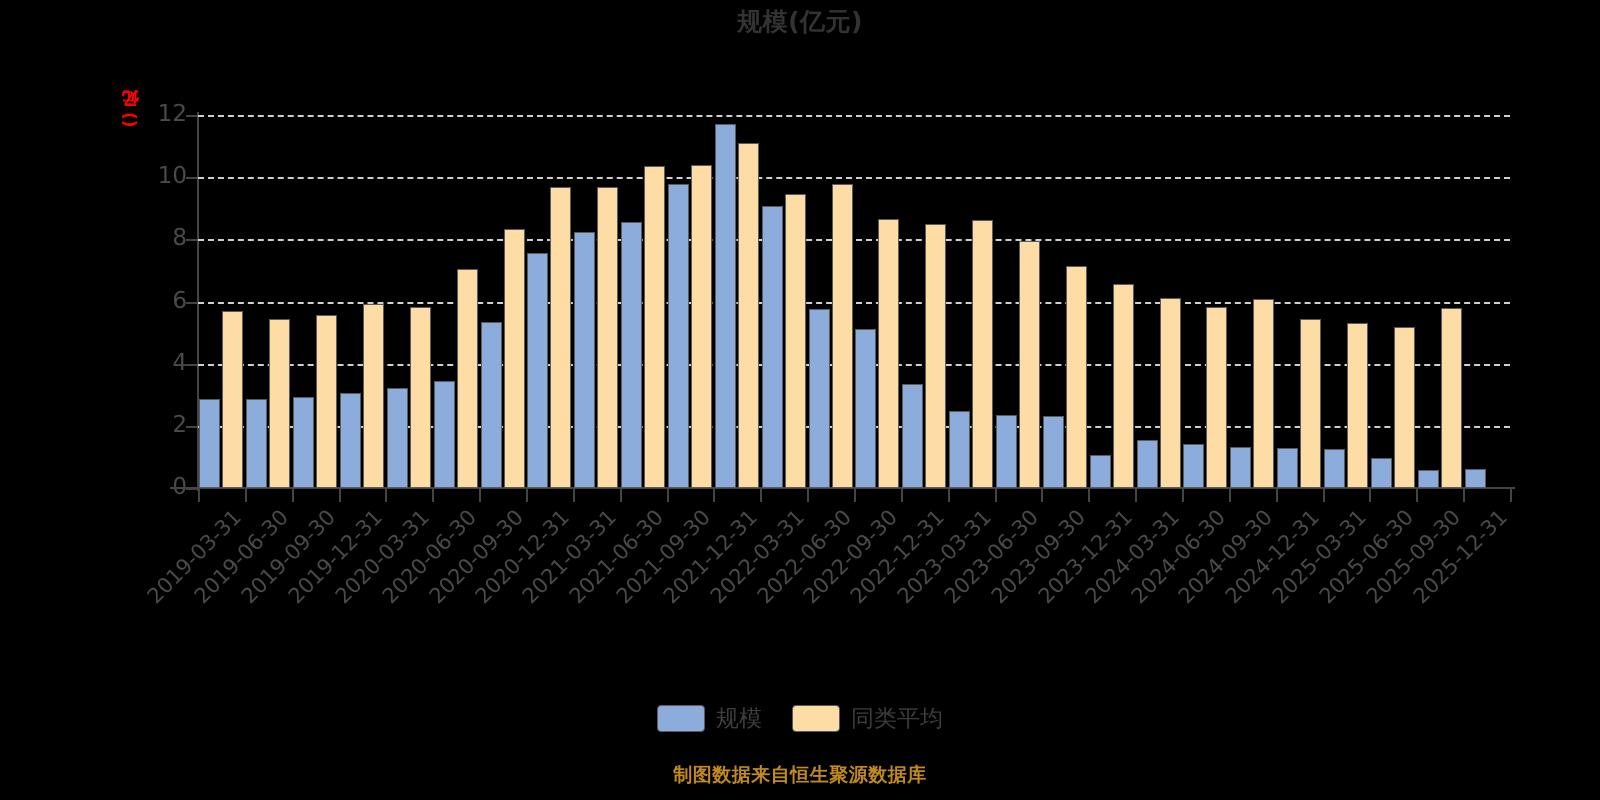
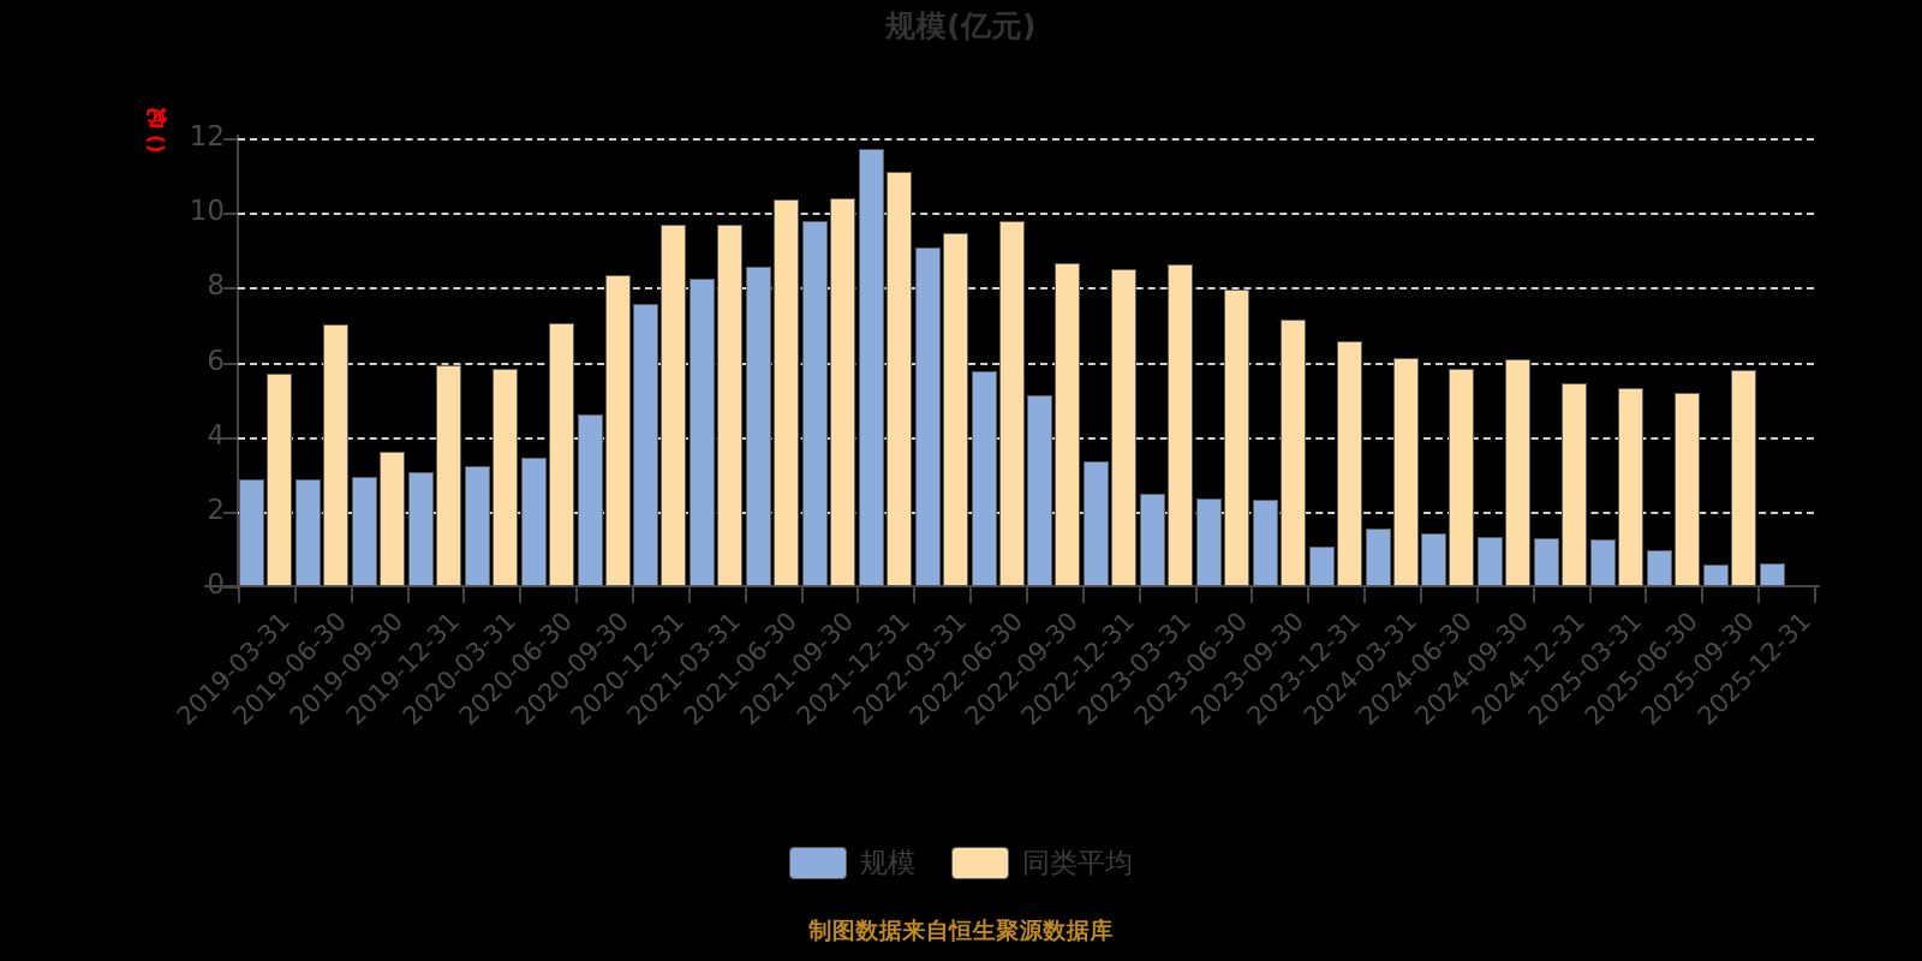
同类平均/2019-06-30: 5.4 -> 7.0
同类平均/2019-09-30: 5.6 -> 3.6
规模/2020-09-30: 5.3 -> 4.6
